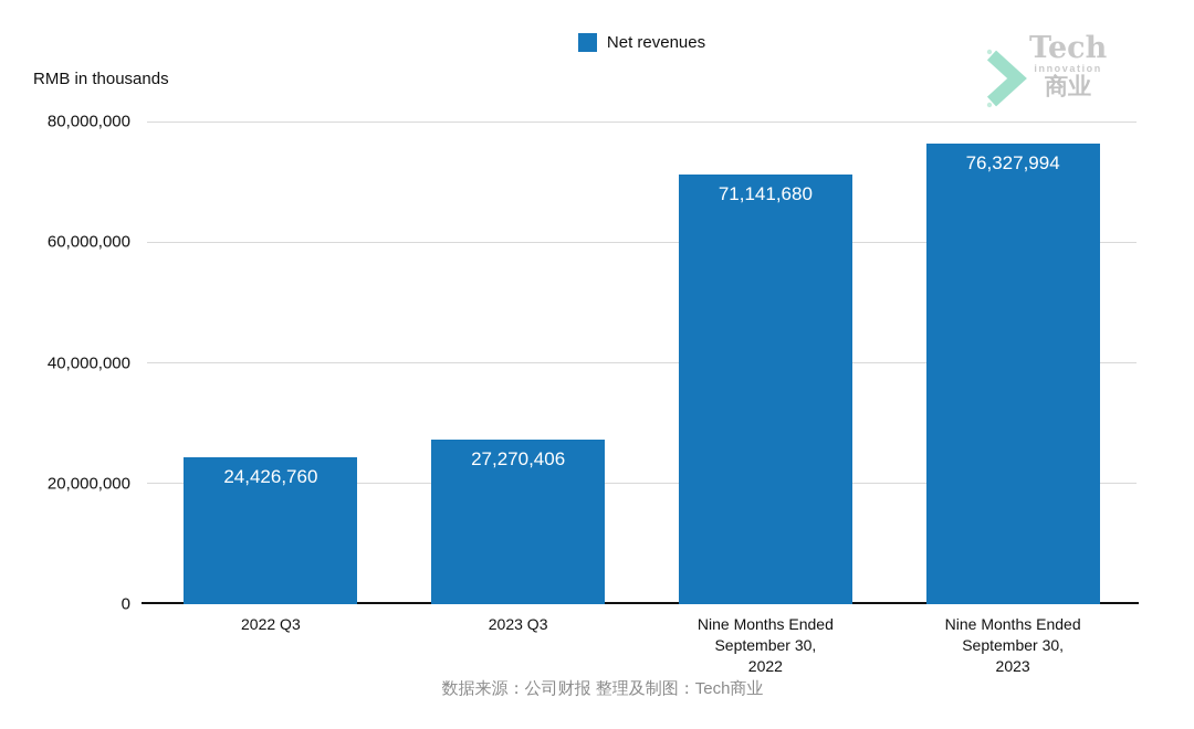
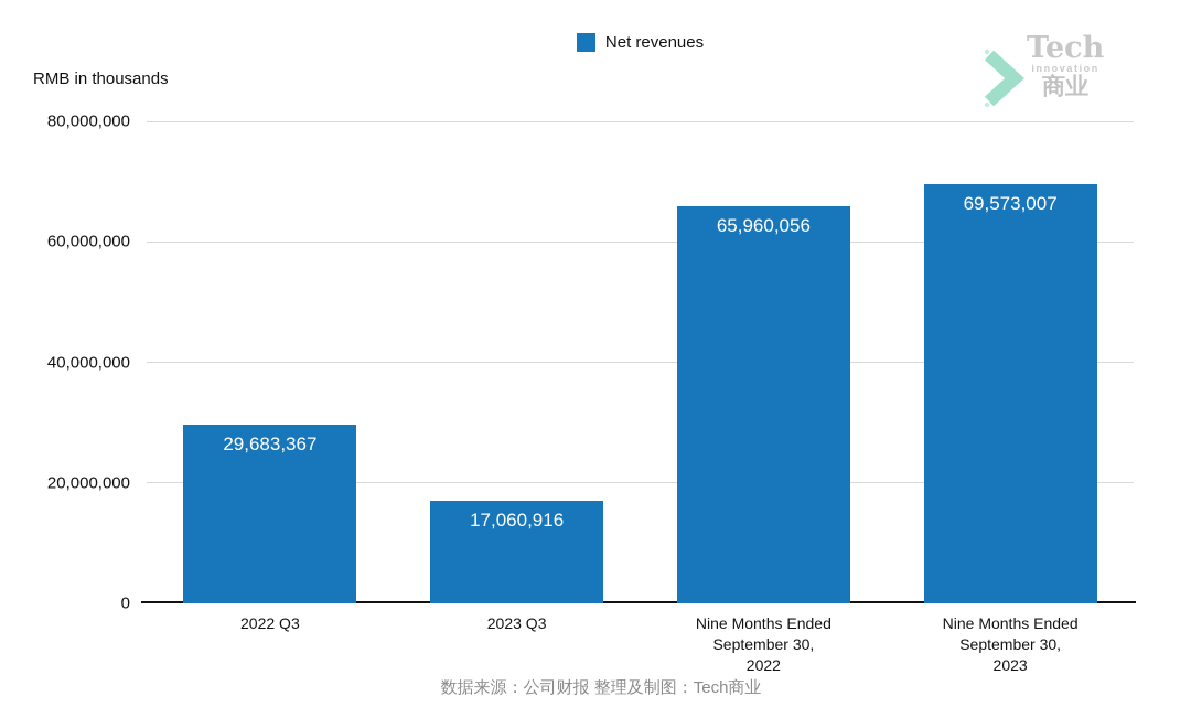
2022 Q3: 24,426,760 -> 29,683,367
2023 Q3: 27,270,406 -> 17,060,916
Nine Months Ended September 30, 2022: 71,141,680 -> 65,960,056
Nine Months Ended September 30, 2023: 76,327,994 -> 69,573,007
